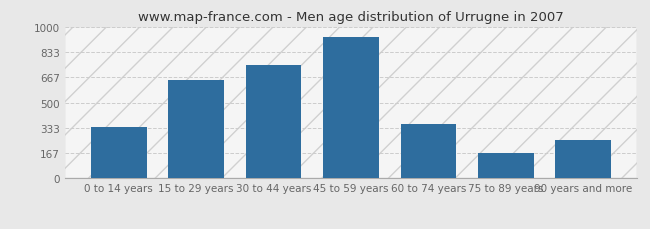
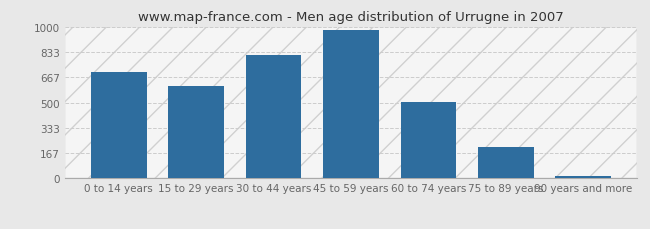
0 to 14 years: 340 -> 700
15 to 29 years: 650 -> 610
30 to 44 years: 750 -> 810
45 to 59 years: 930 -> 980
60 to 74 years: 360 -> 500
75 to 89 years: 170 -> 210
90 years and more: 250 -> 20
